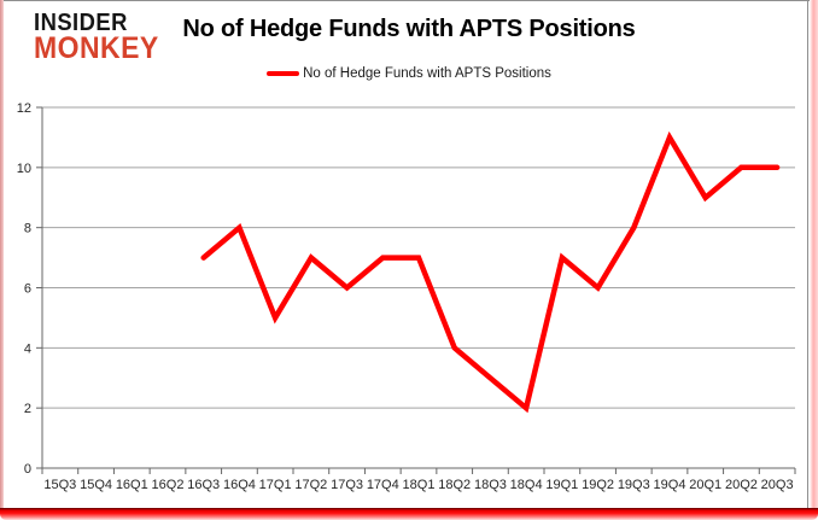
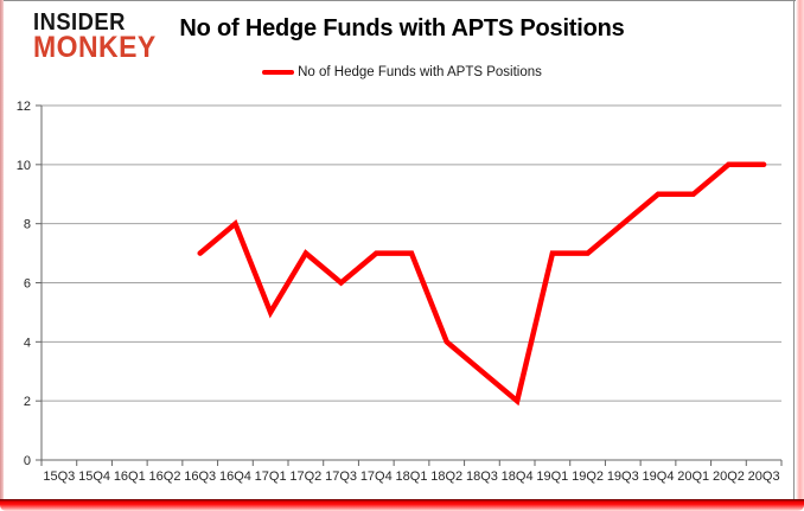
19Q2: 6 -> 7
19Q4: 11 -> 9
